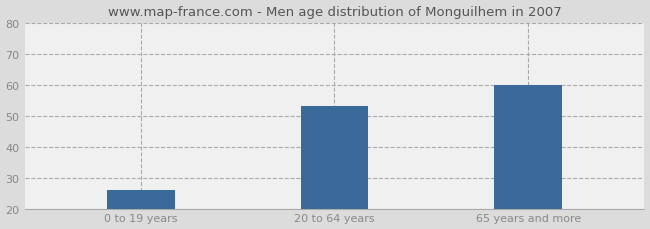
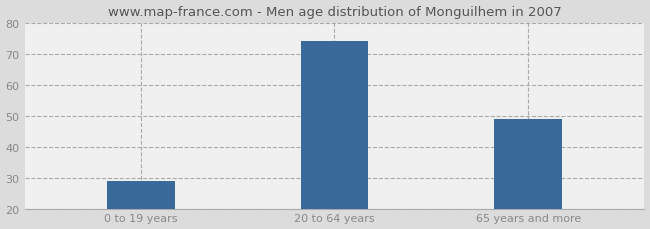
0 to 19 years: 26 -> 29
20 to 64 years: 53 -> 74
65 years and more: 60 -> 49
